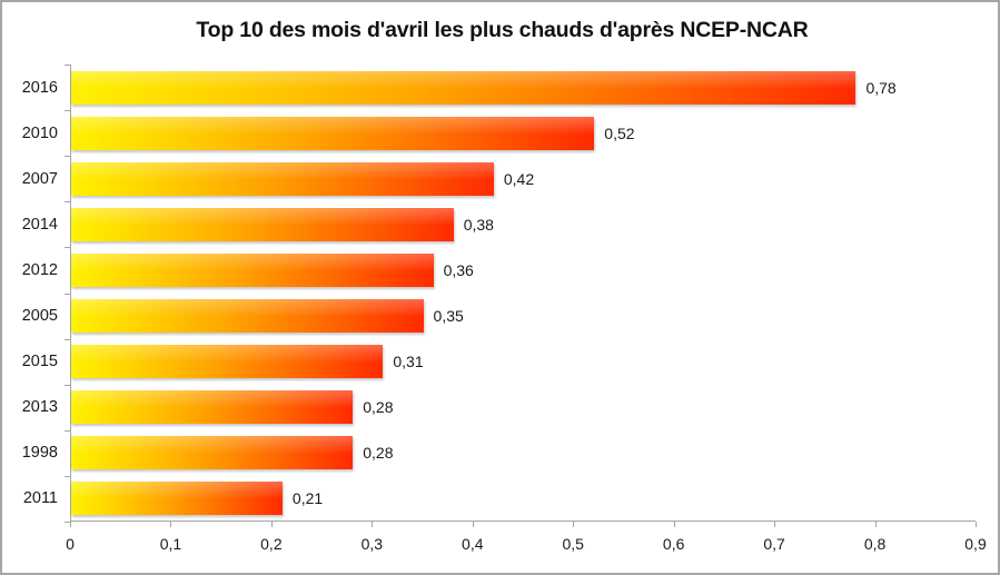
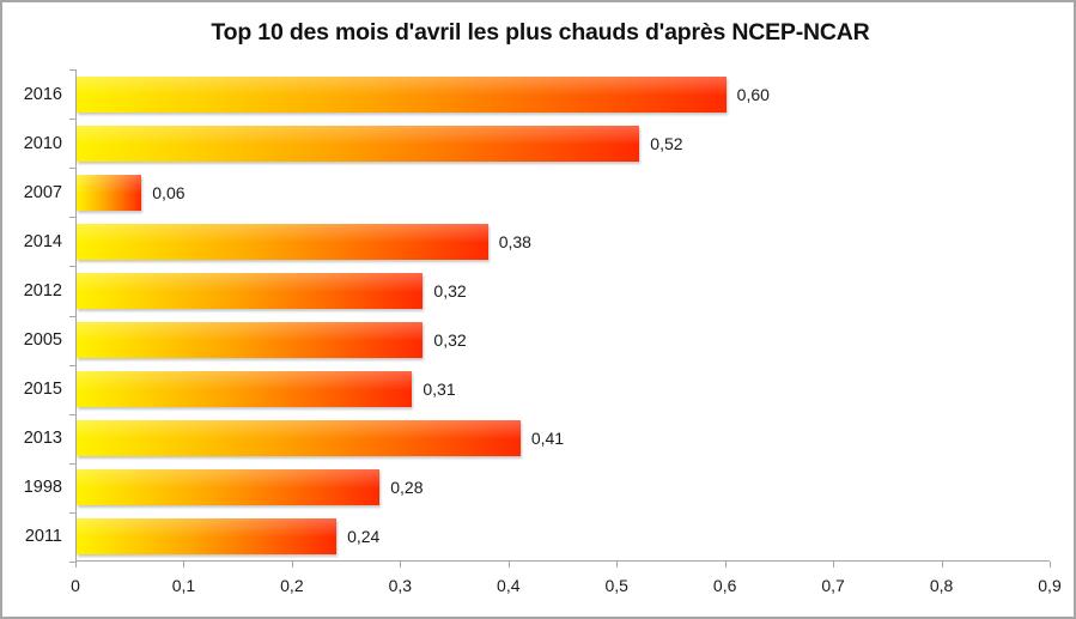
2016: 0,78 -> 0,60
2007: 0,42 -> 0,06
2012: 0,36 -> 0,32
2005: 0,35 -> 0,32
2013: 0,28 -> 0,41
2011: 0,21 -> 0,24
